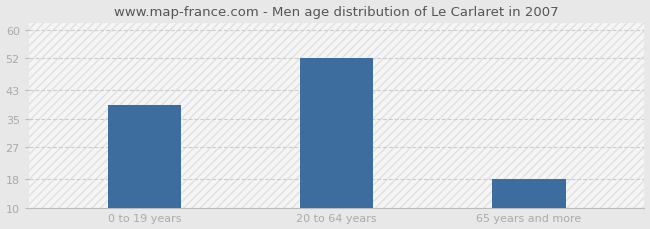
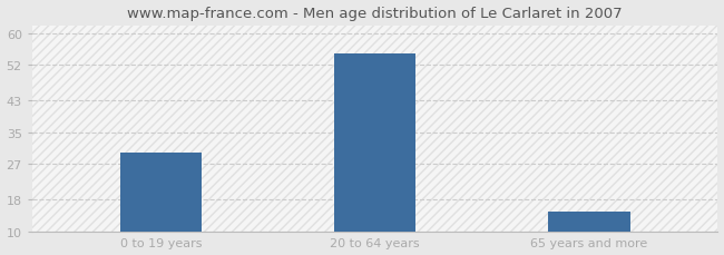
0 to 19 years: 39 -> 30
20 to 64 years: 52 -> 55
65 years and more: 18 -> 15
